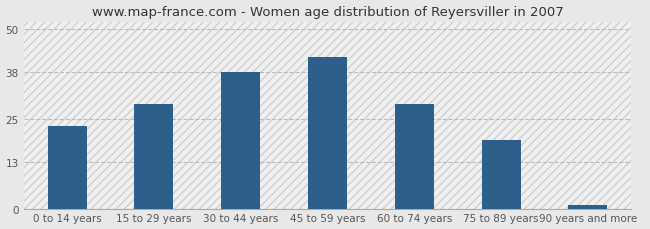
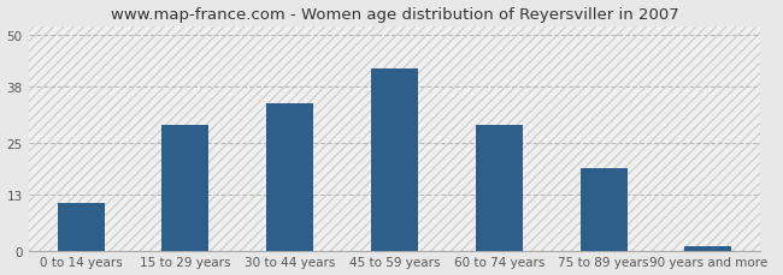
0 to 14 years: 23 -> 11
30 to 44 years: 38 -> 34
